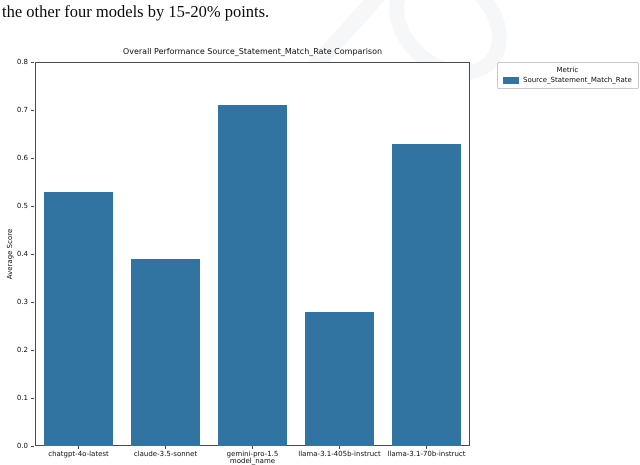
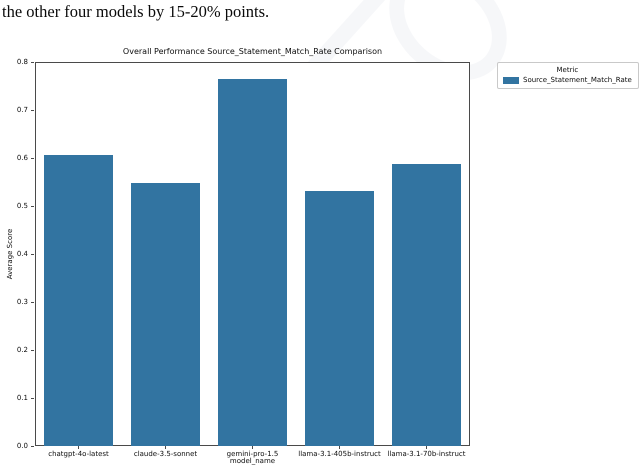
chatgpt-4o-latest: 0.53 -> 0.61
claude-3.5-sonnet: 0.39 -> 0.55
gemini-pro-1.5: 0.71 -> 0.77
llama-3.1-405b-instruct: 0.28 -> 0.53
llama-3.1-70b-instruct: 0.63 -> 0.59
